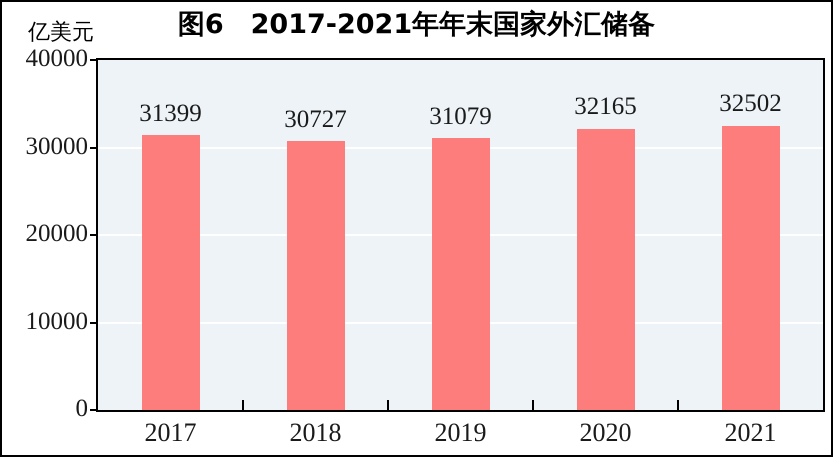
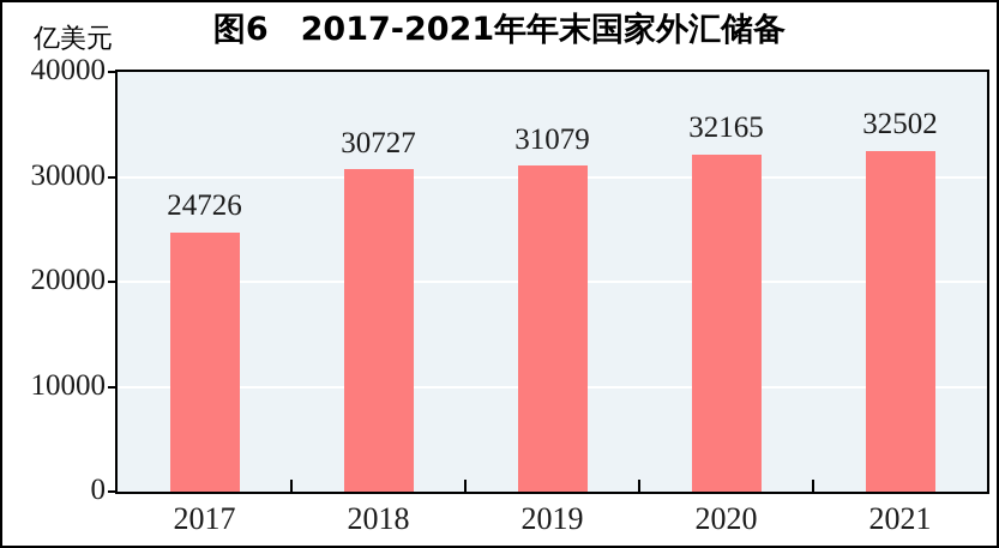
2017: 31399 -> 24726
